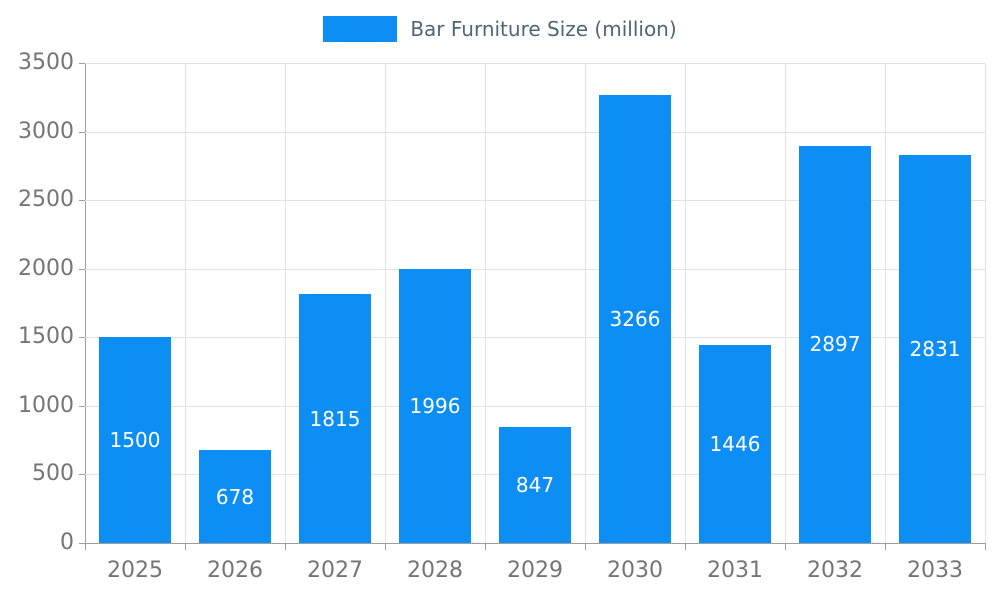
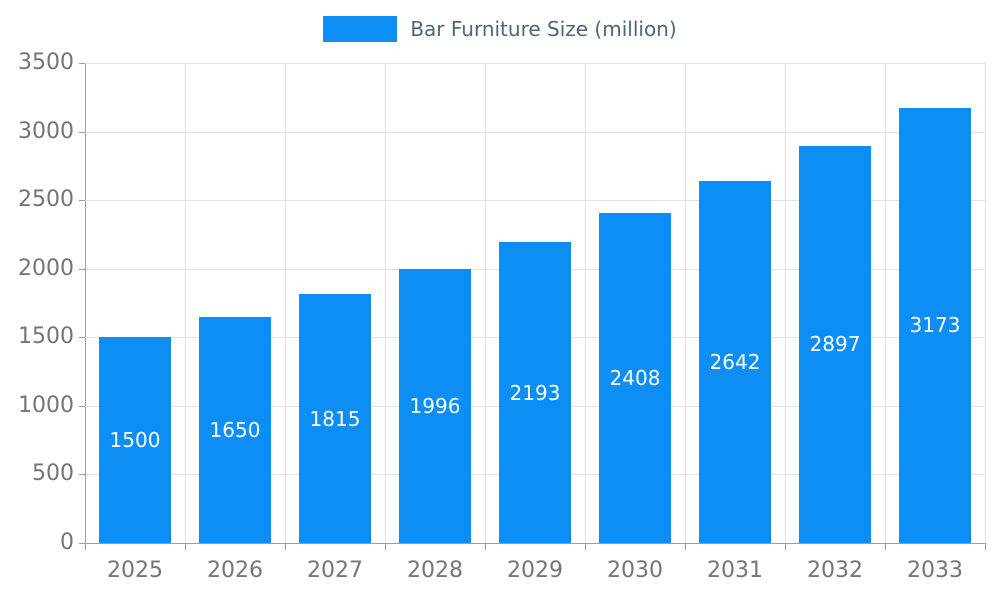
2026: 678 -> 1650
2029: 847 -> 2193
2030: 3266 -> 2408
2031: 1446 -> 2642
2033: 2831 -> 3173
